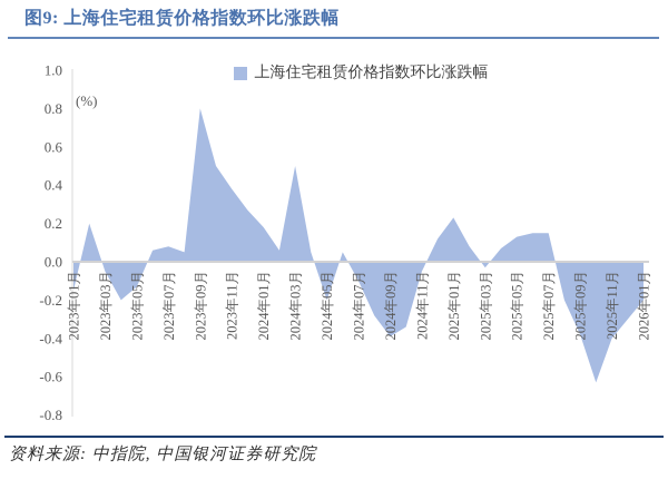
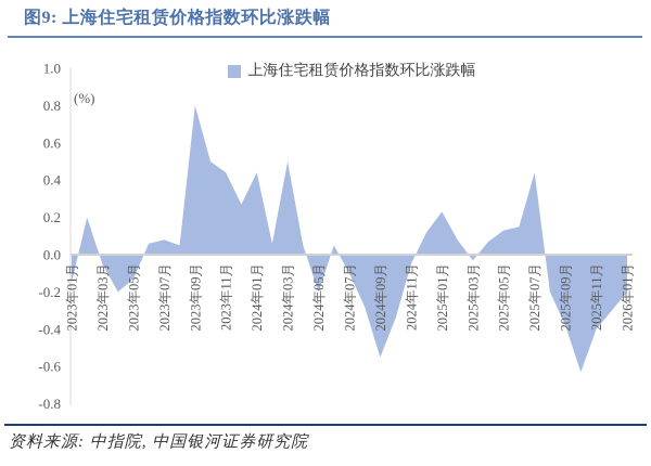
2023年11月: 0.38 -> 0.44
2024年01月: 0.18 -> 0.44
2024年09月: -0.39 -> -0.55
2025年07月: 0.15 -> 0.44
